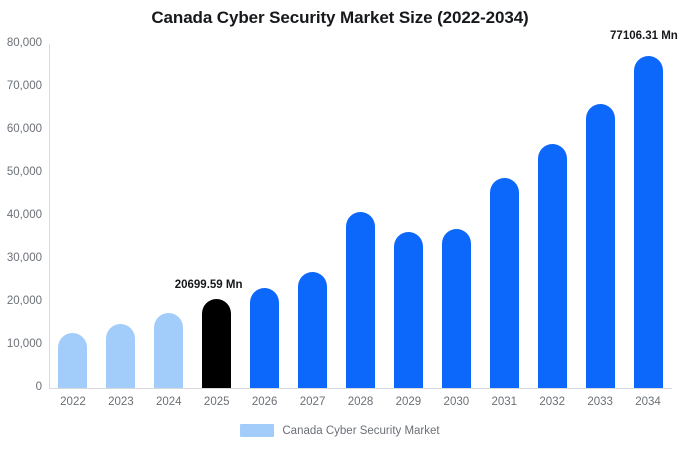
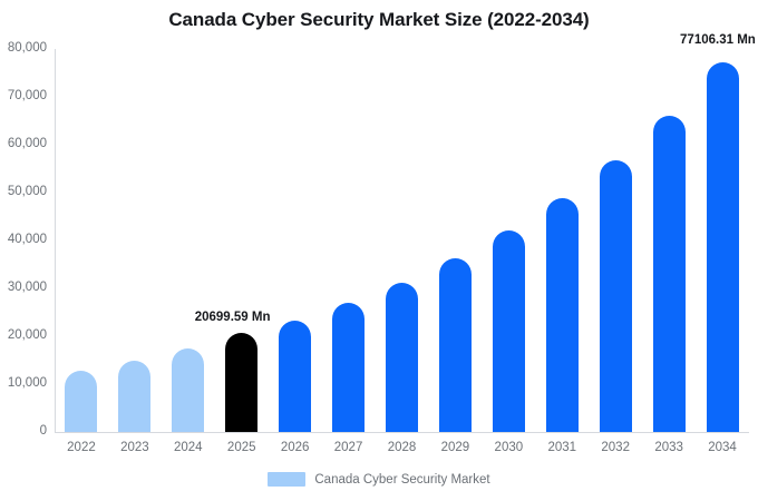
2028: 41000 -> 31000
2030: 37000 -> 42000
